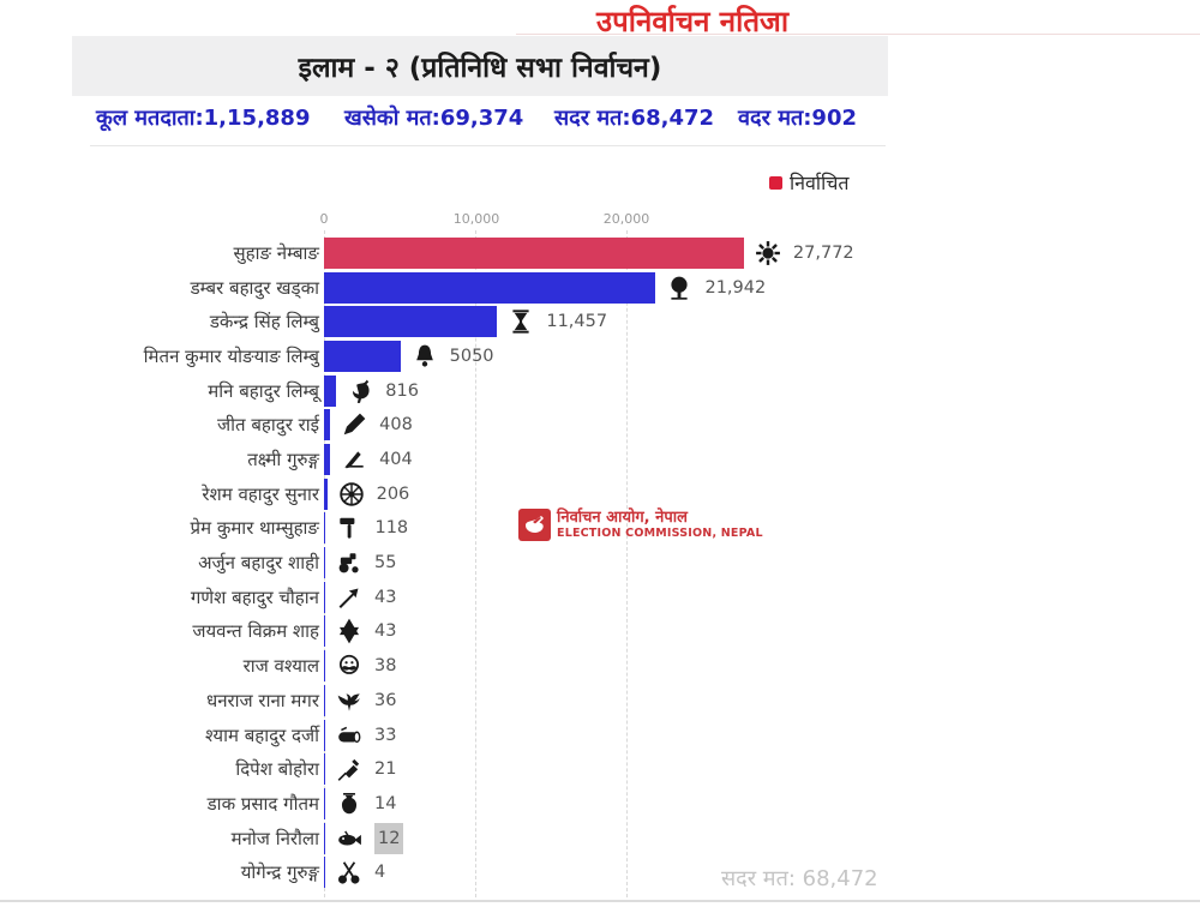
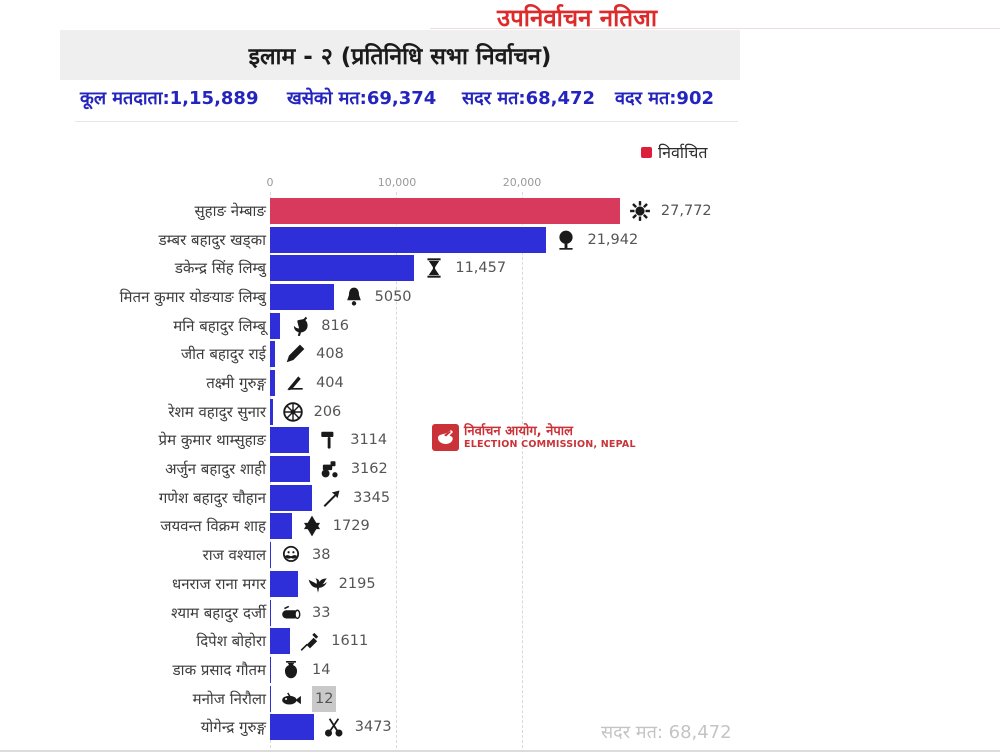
प्रेम कुमार थाम्सुहाङ: 118 -> 3114
अर्जुन बहादुर शाही: 55 -> 3162
गणेश बहादुर चौहान: 43 -> 3345
जयवन्त विक्रम शाह: 43 -> 1729
धनराज राना मगर: 36 -> 2195
दिपेश बोहोरा: 21 -> 1611
योगेन्द्र गुरुङ्ग: 4 -> 3473
